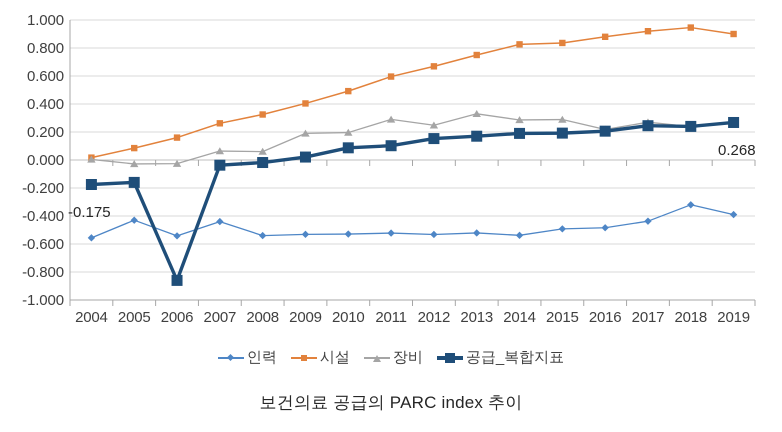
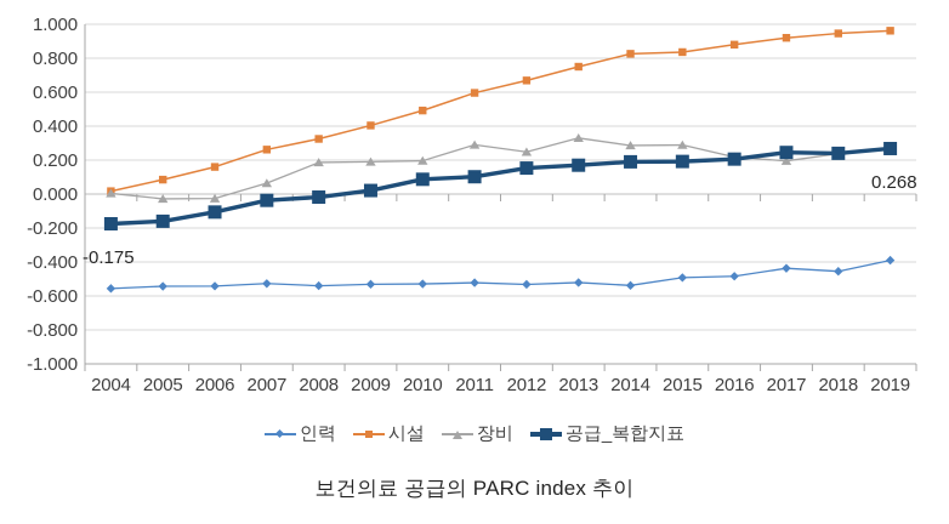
인력/2005: -0.43 -> -0.54
공급_복합지표/2006: -0.86 -> -0.11
인력/2007: -0.44 -> -0.53
장비/2008: 0.06 -> 0.19
장비/2017: 0.27 -> 0.20
인력/2018: -0.32 -> -0.46
시설/2019: 0.90 -> 0.96
